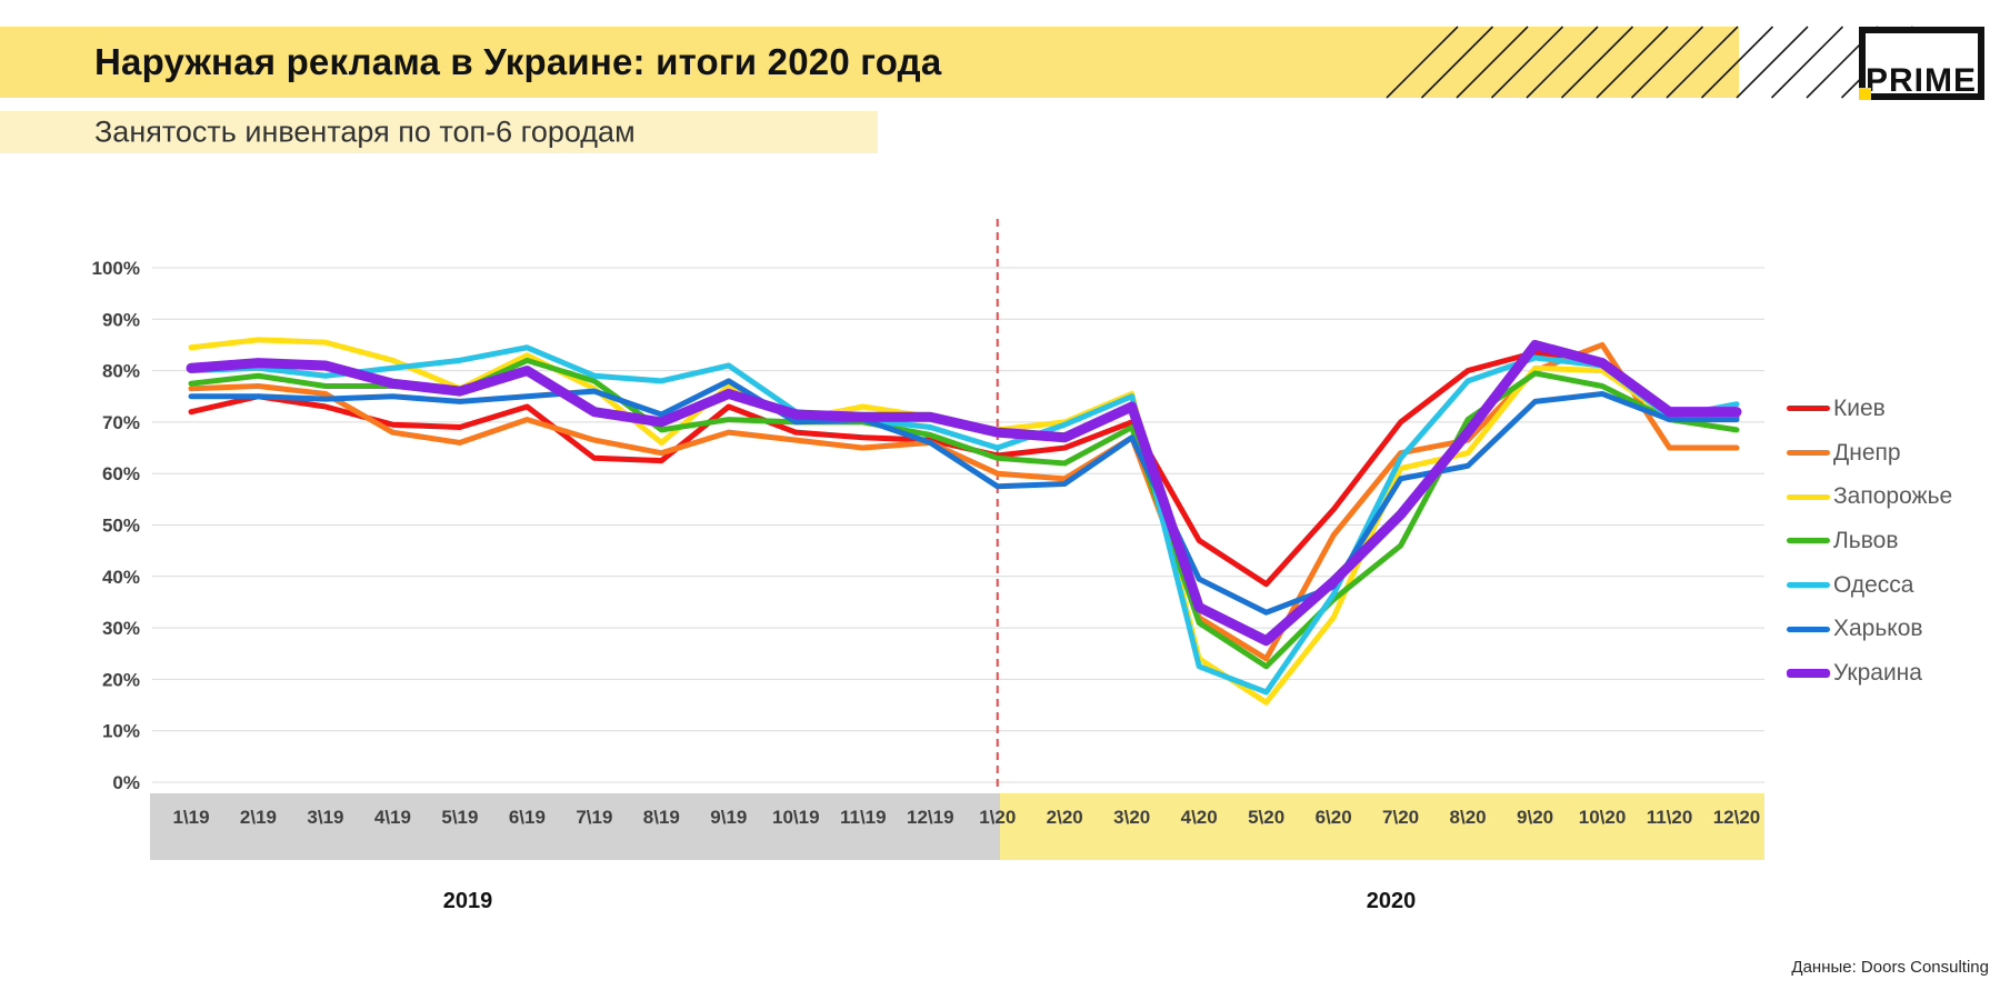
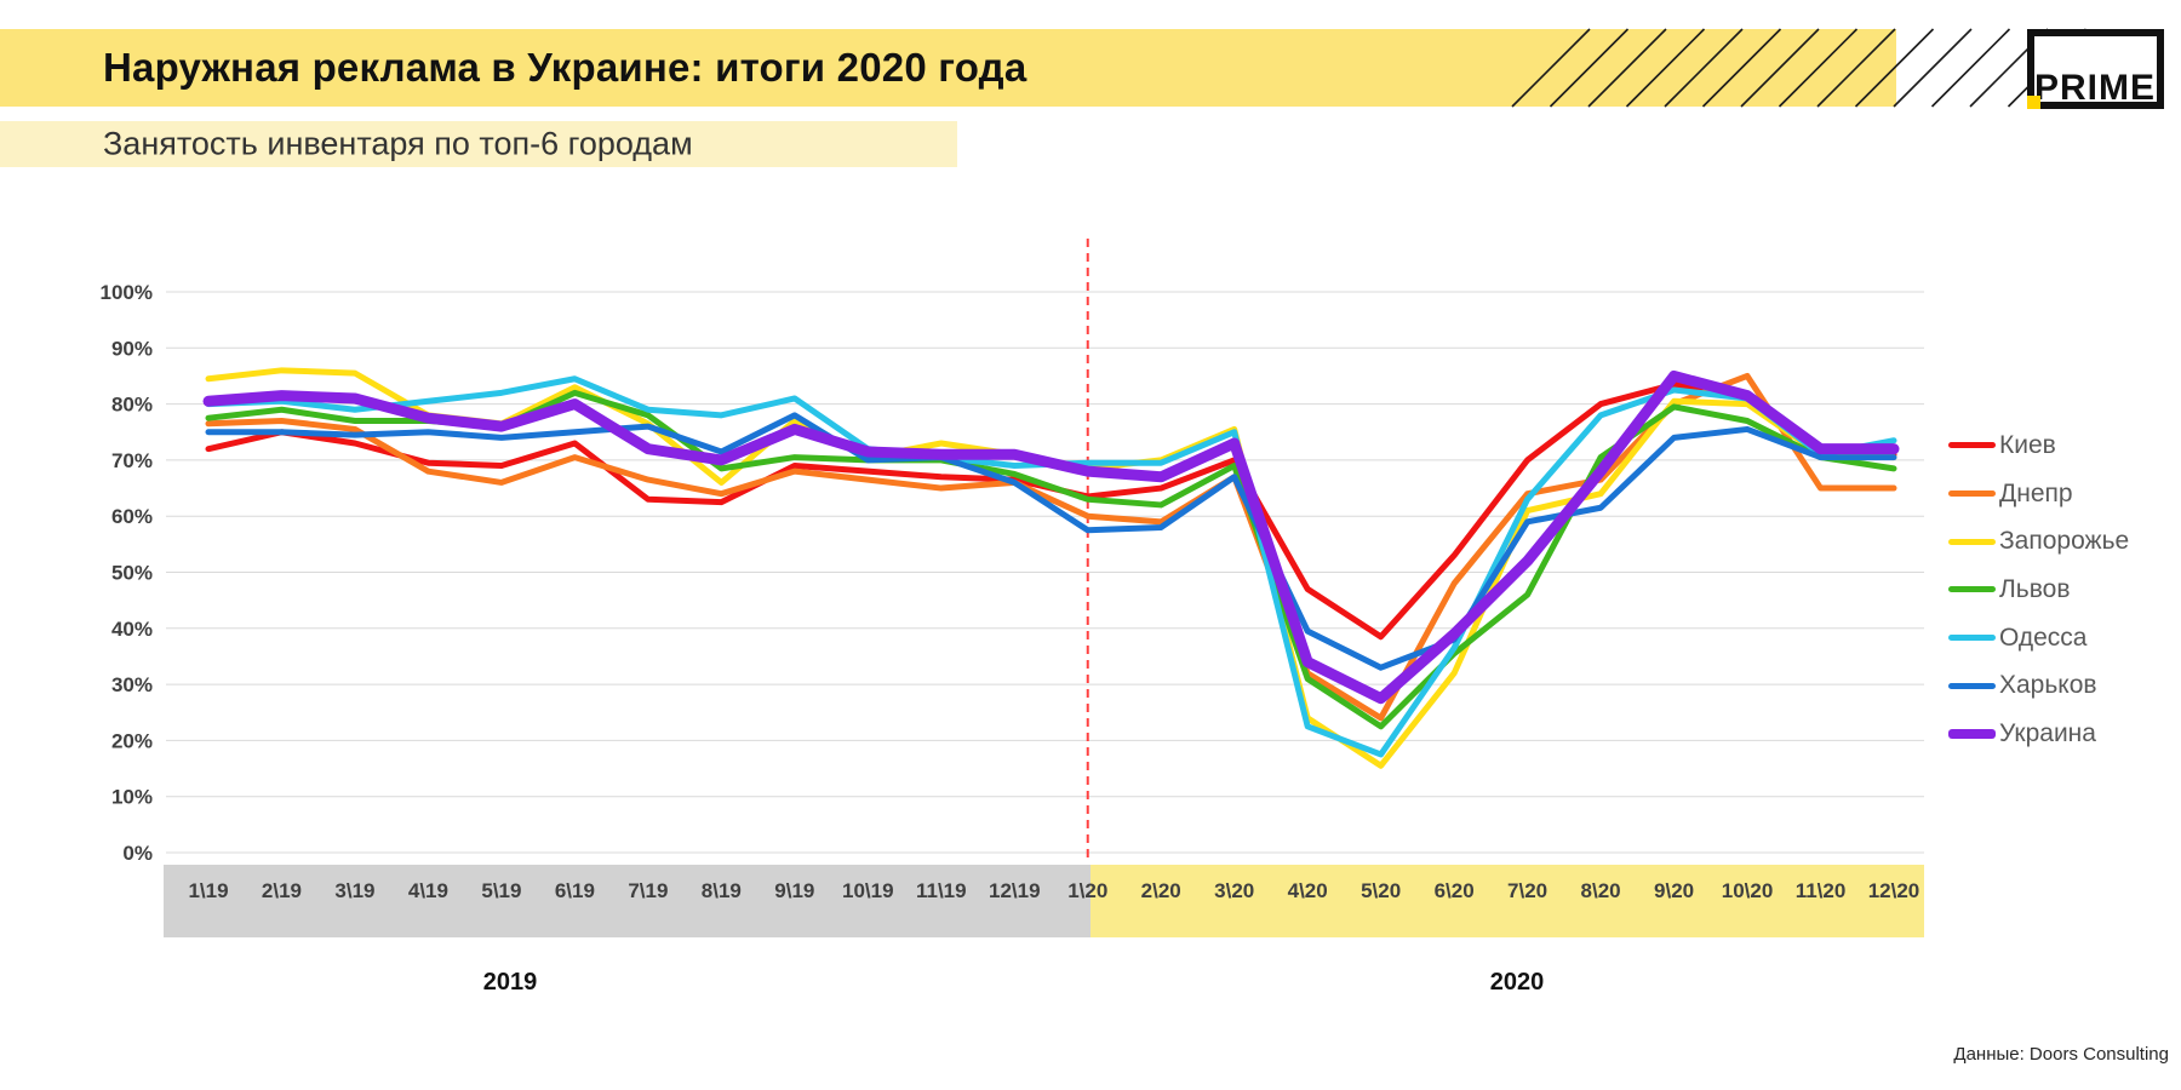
Запорожье/4\19: 82% -> 78%
Киев/9\19: 73% -> 69%
Одесса/1\20: 65% -> 70%
